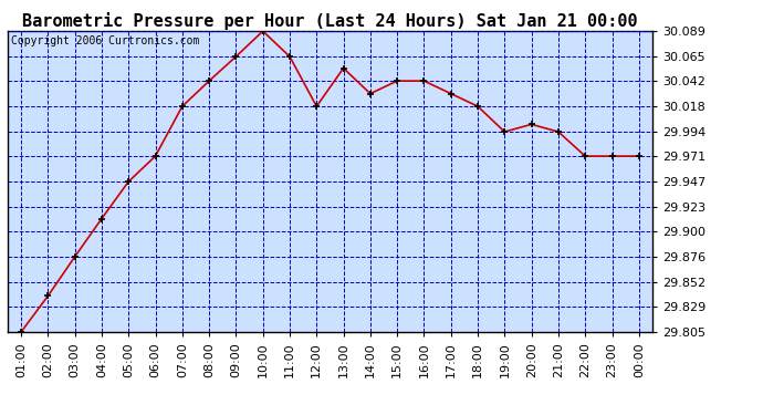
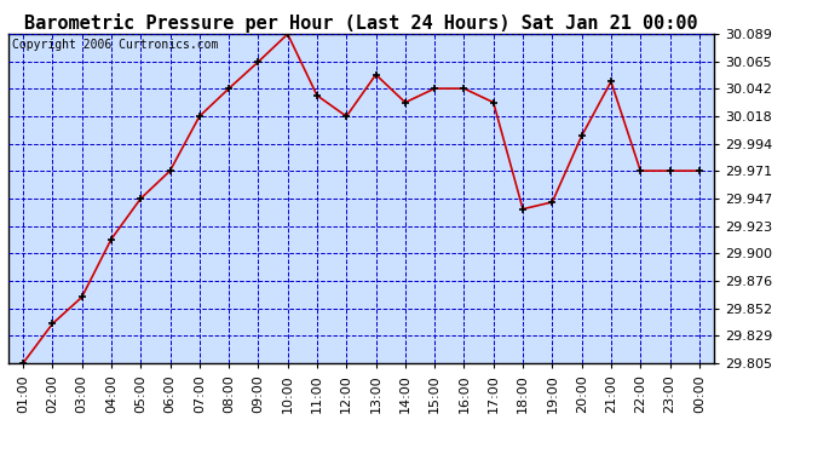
03:00: 29.876 -> 29.862
11:00: 30.065 -> 30.036
18:00: 30.018 -> 29.938
19:00: 29.994 -> 29.944
21:00: 29.994 -> 30.048
